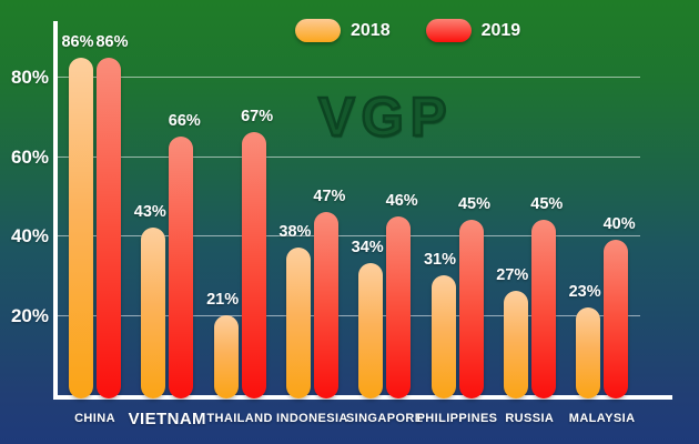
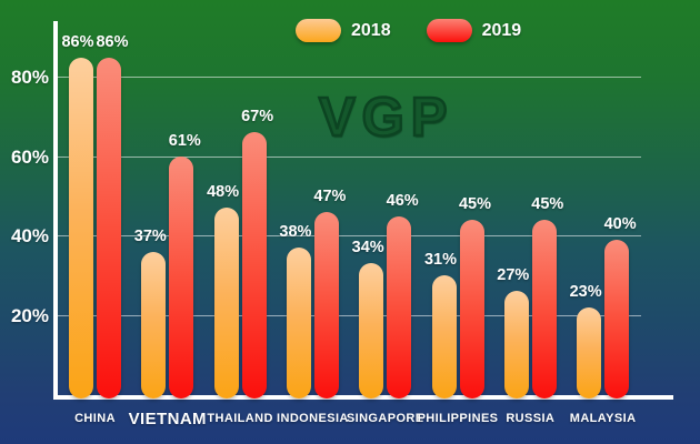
2018/VIETNAM: 43% -> 37%
2019/VIETNAM: 66% -> 61%
2018/THAILAND: 21% -> 48%
